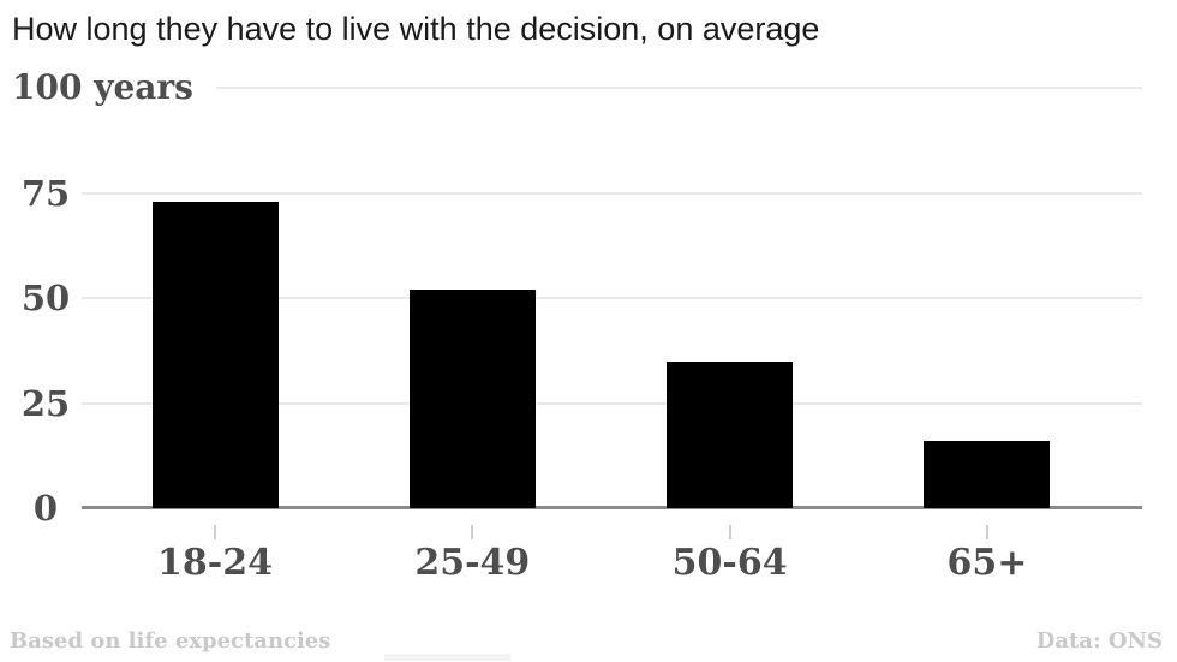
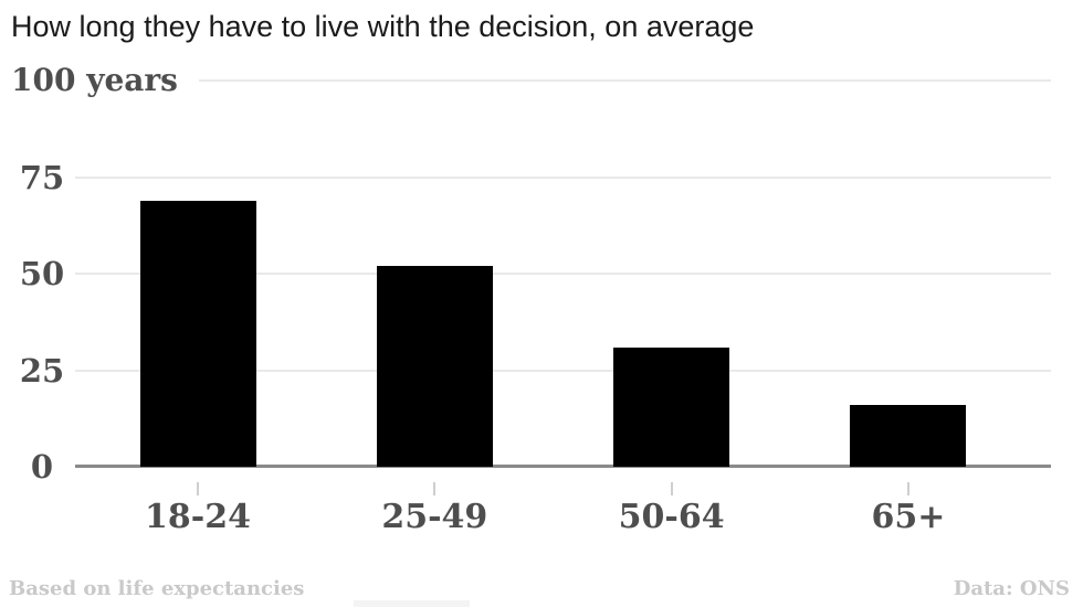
18-24: 73 -> 69
50-64: 35 -> 31
